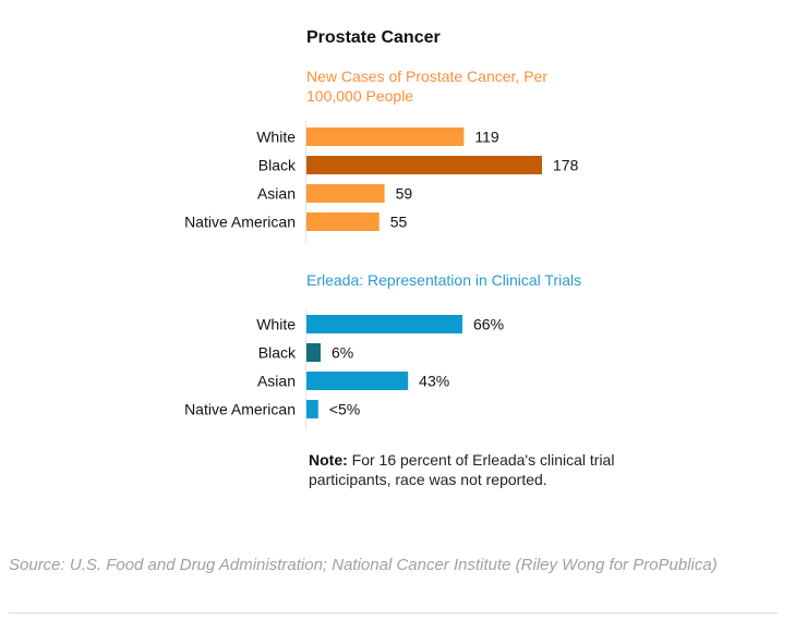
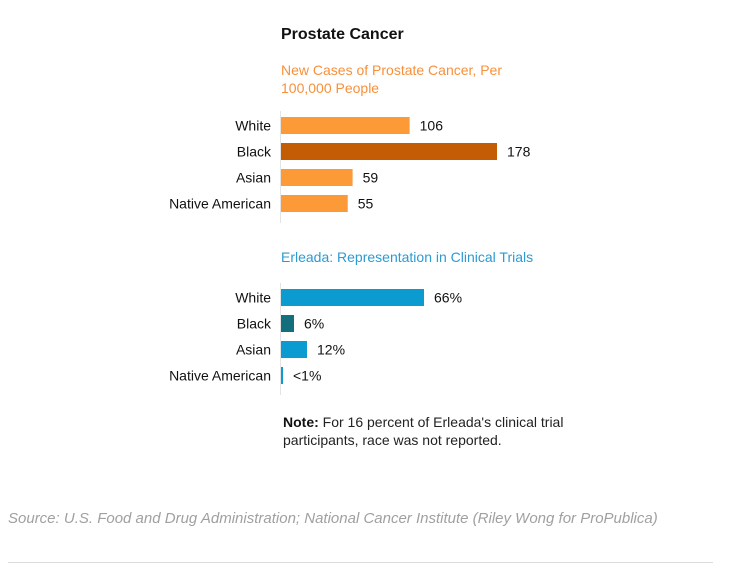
New Cases of Prostate Cancer, Per 100,000 People/White: 119 -> 106
Erleada: Representation in Clinical Trials/Asian: 43% -> 12%
Erleada: Representation in Clinical Trials/Native American: 5 -> 1
